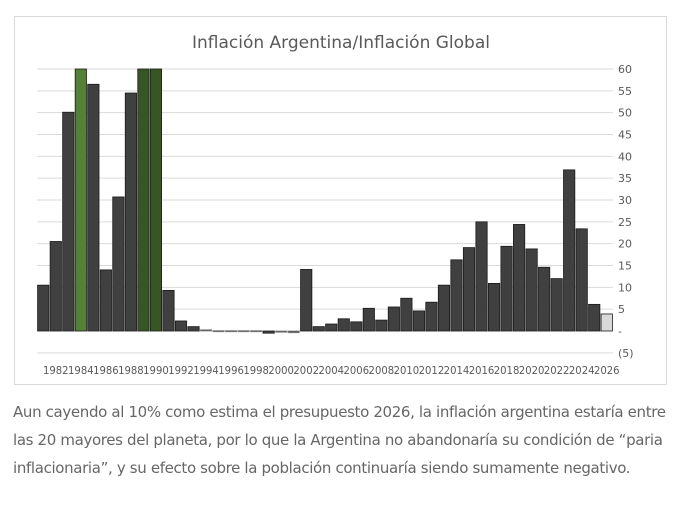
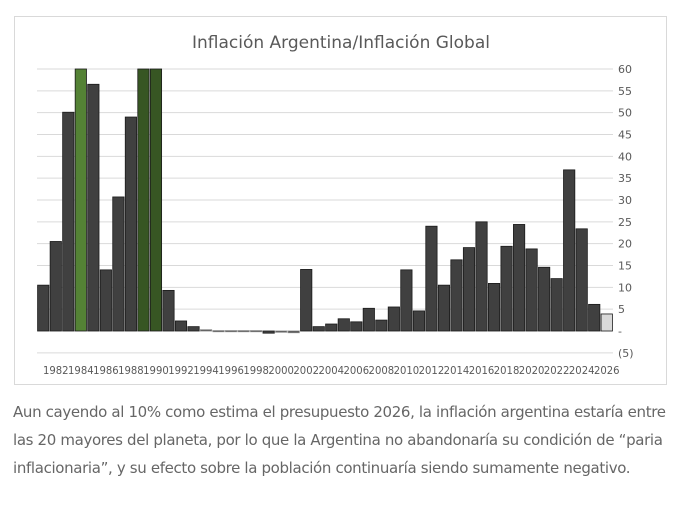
1988: 54 -> 49
2010: 8 -> 14
2012: 7 -> 24
